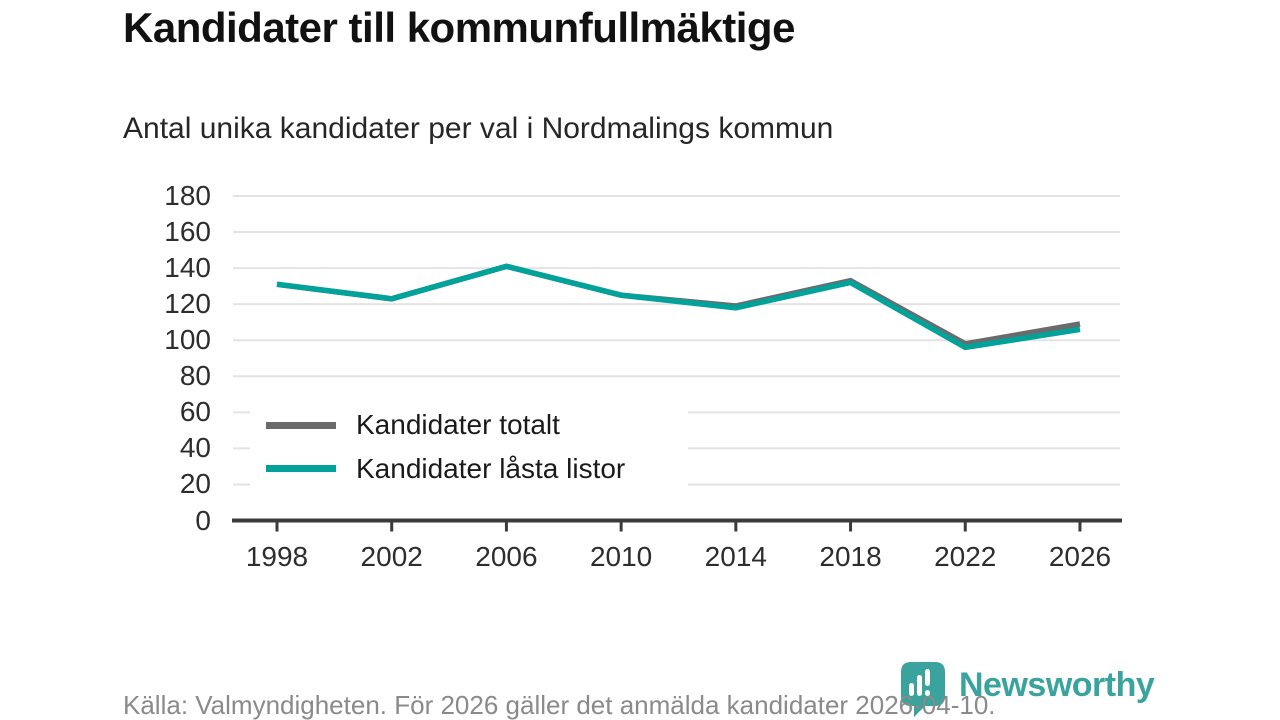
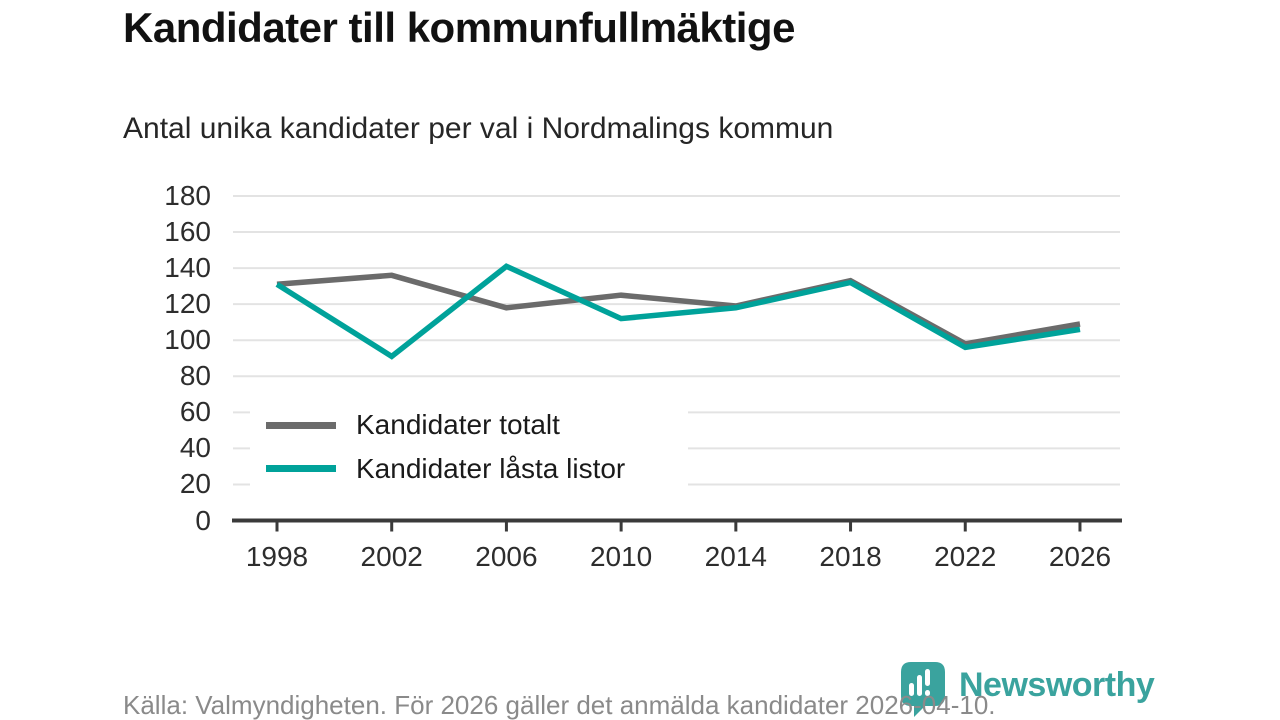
Kandidater totalt/2002: 123 -> 136
Kandidater låsta listor/2002: 123 -> 91
Kandidater totalt/2006: 141 -> 118
Kandidater låsta listor/2010: 125 -> 112
